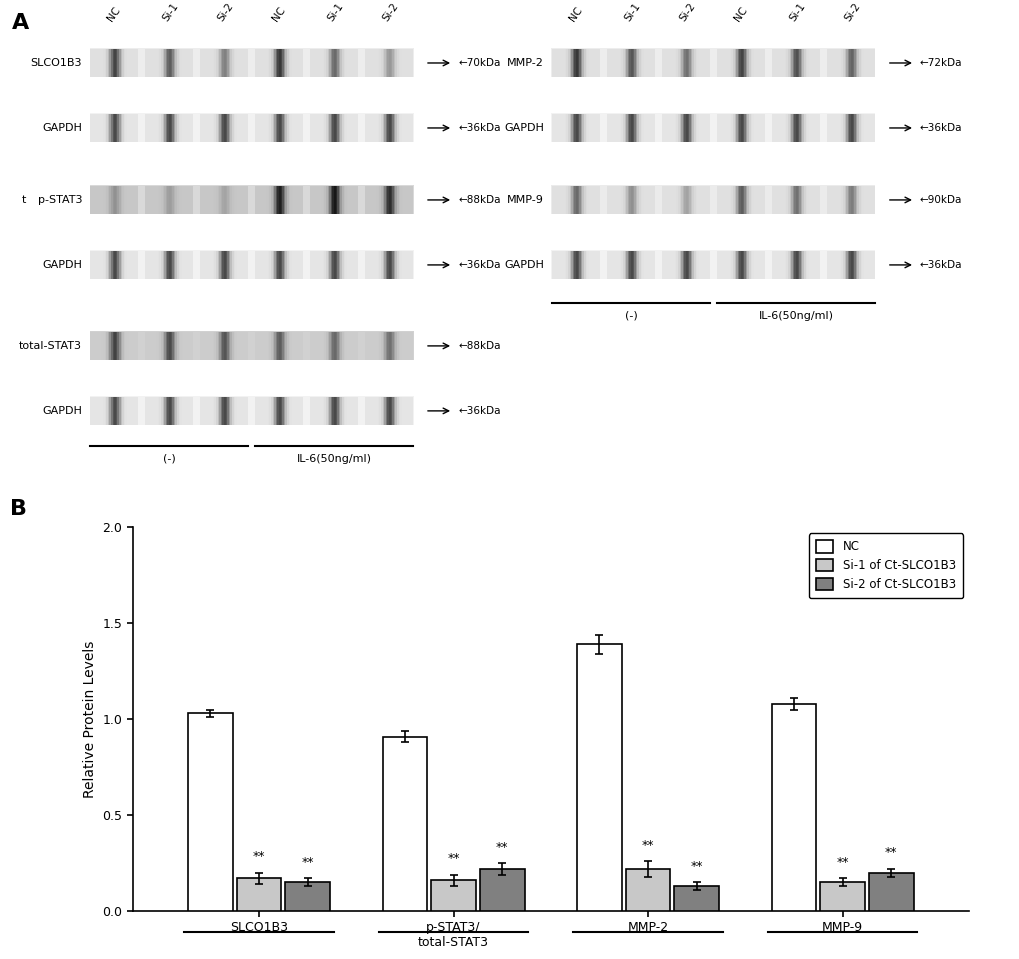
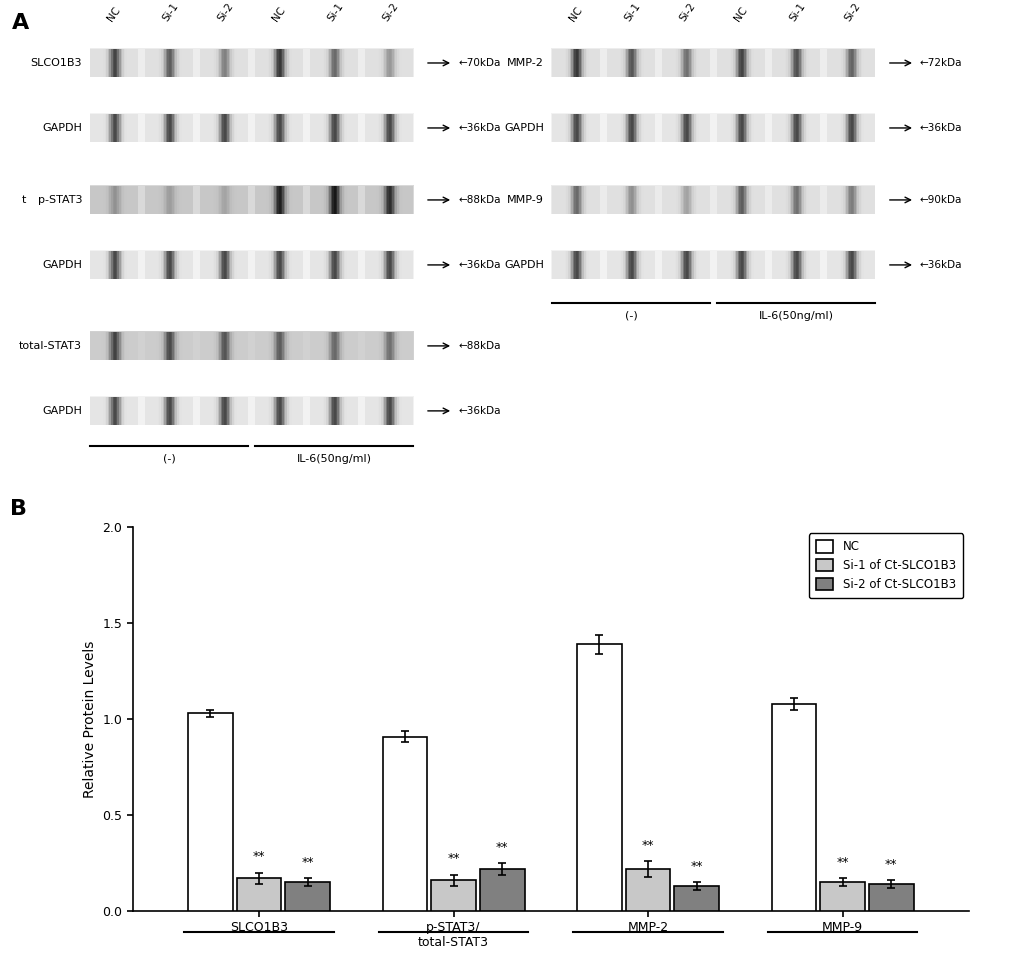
Si-2 of Ct-SLCO1B3/MMP-9: 0.20 -> 0.14
